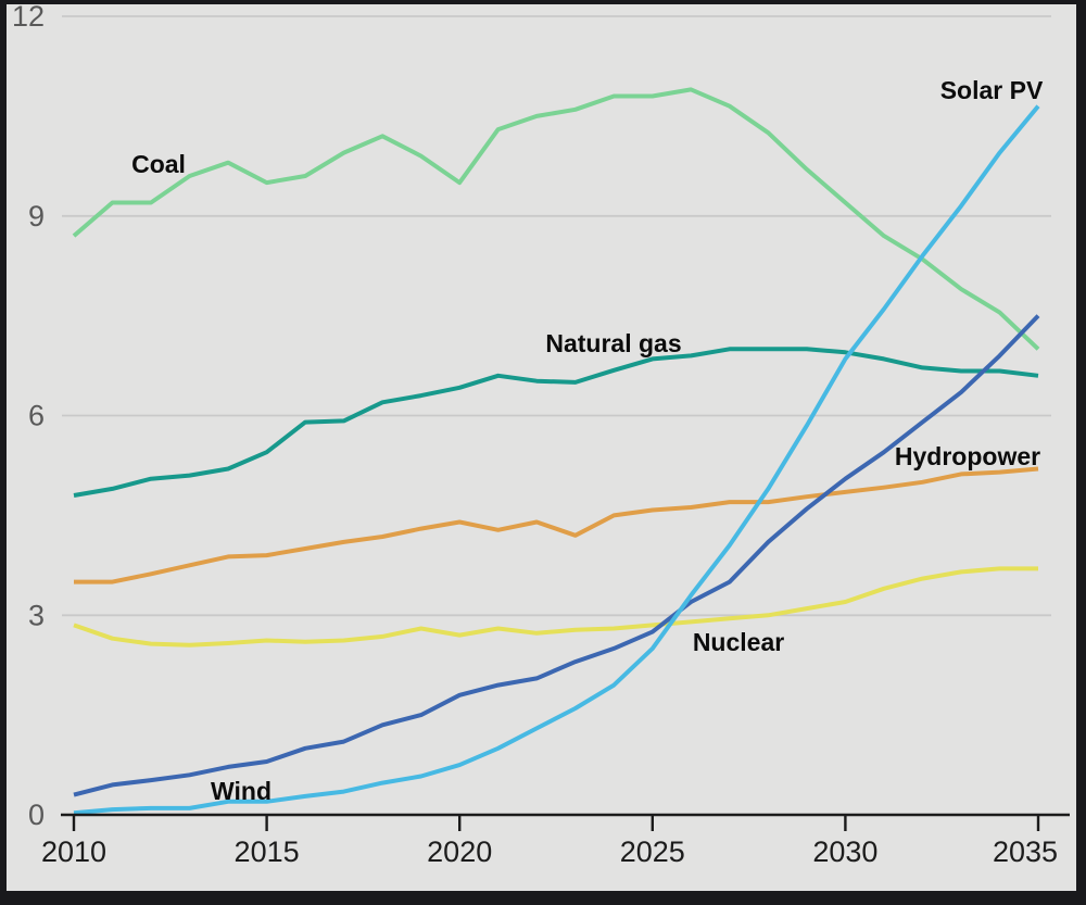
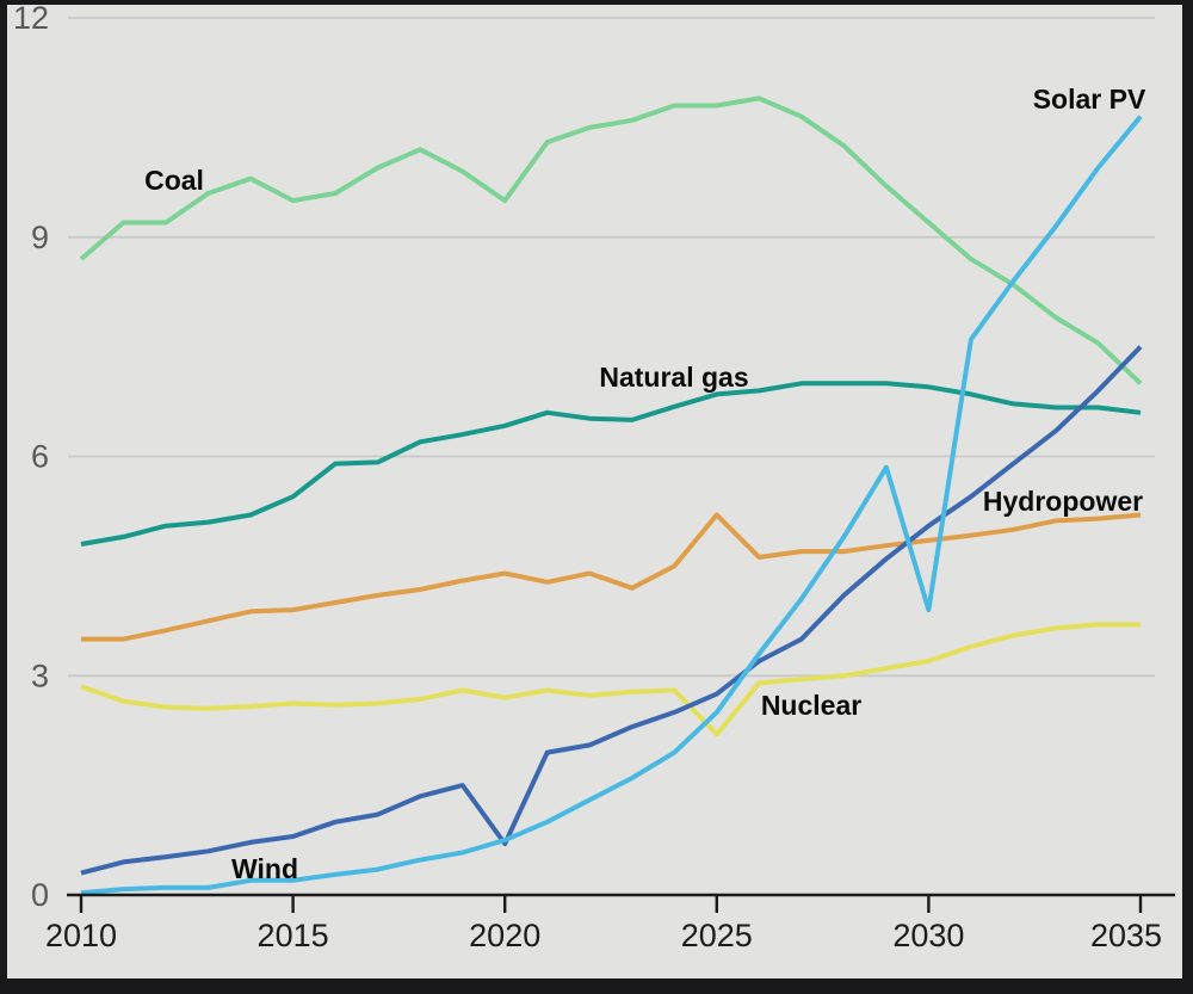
Wind/2020: 1.8 -> 0.7
Hydropower/2025: 4.6 -> 5.2
Nuclear/2025: 2.9 -> 2.2
Solar PV/2030: 6.8 -> 3.9
